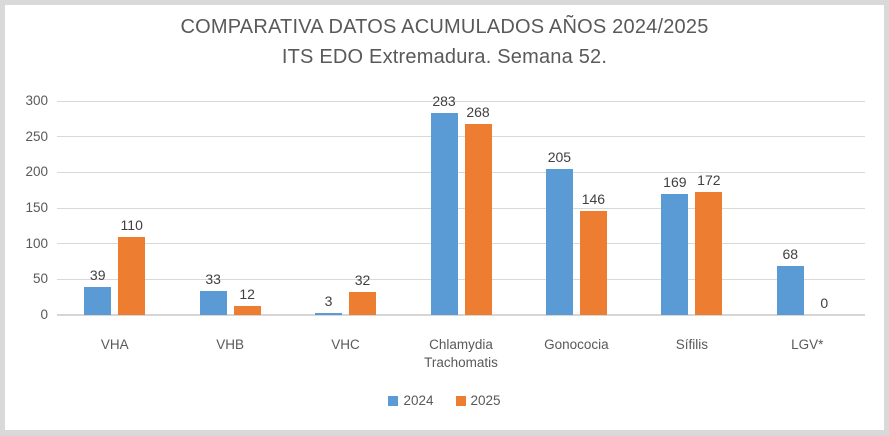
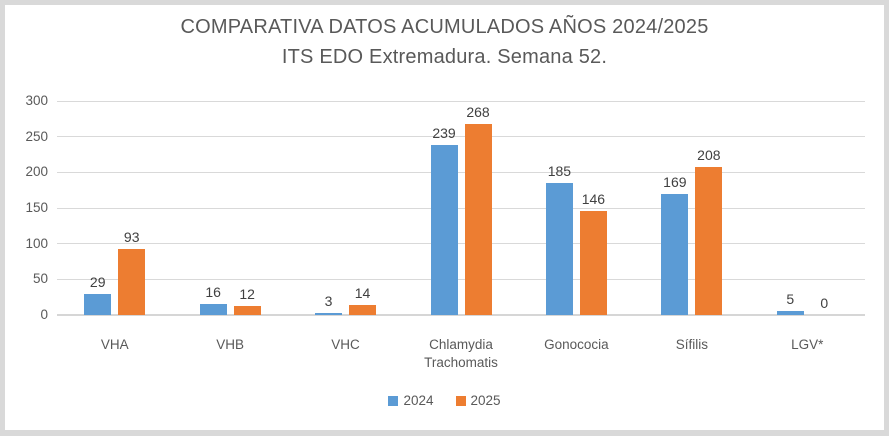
2024/VHA: 39 -> 29
2025/VHA: 110 -> 93
2024/VHB: 33 -> 16
2025/VHC: 32 -> 14
2024/Chlamydia Trachomatis: 283 -> 239
2024/Gonococia: 205 -> 185
2025/Sífilis: 172 -> 208
2024/LGV*: 68 -> 5
